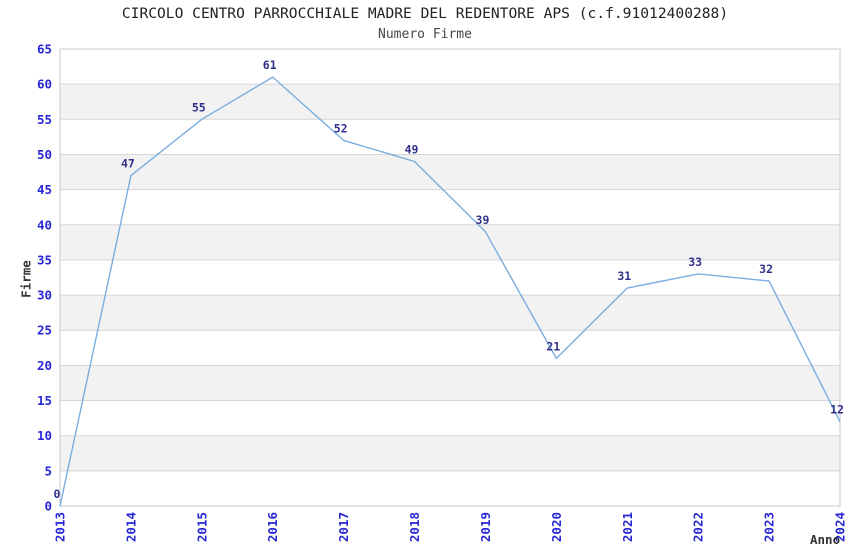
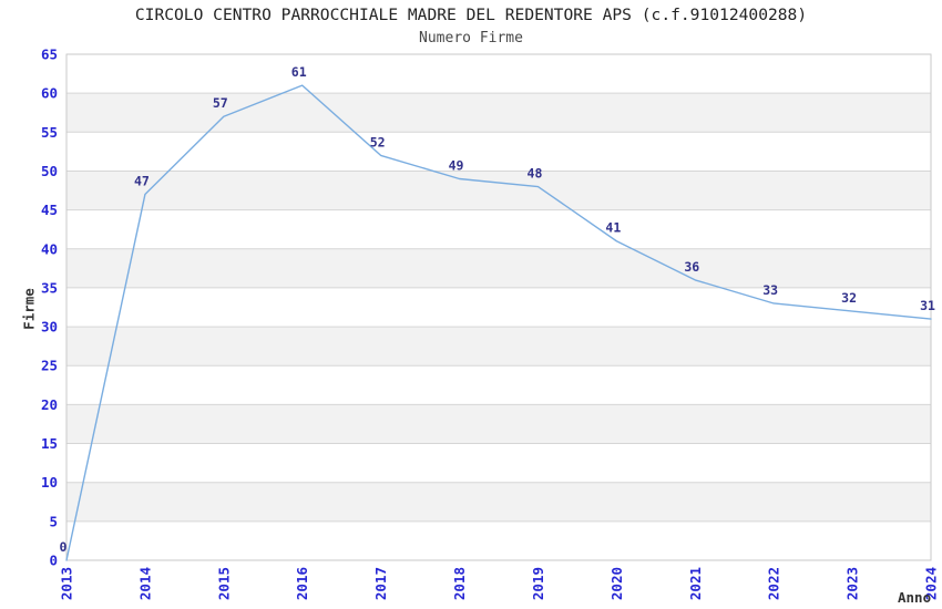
2015: 55 -> 57
2019: 39 -> 48
2020: 21 -> 41
2021: 31 -> 36
2024: 12 -> 31
